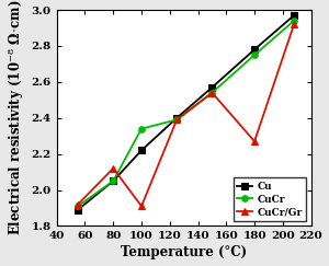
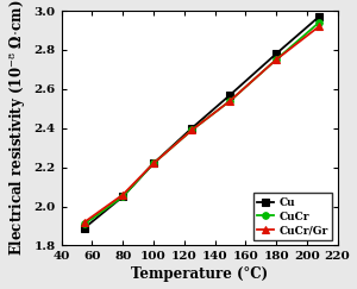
CuCr/Gr/80: 2.12 -> 2.06
CuCr/100: 2.34 -> 2.22
CuCr/Gr/100: 1.91 -> 2.22
CuCr/Gr/180: 2.27 -> 2.75
